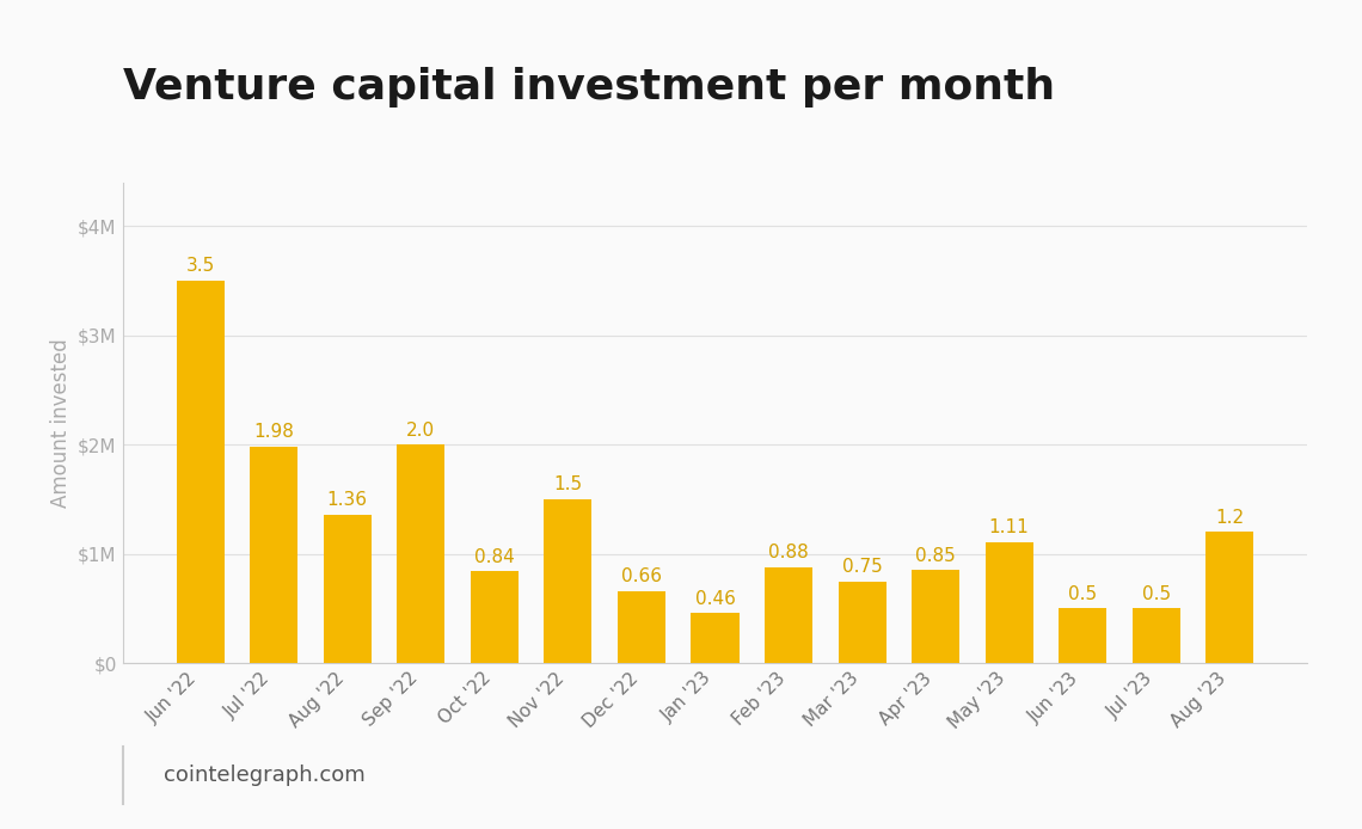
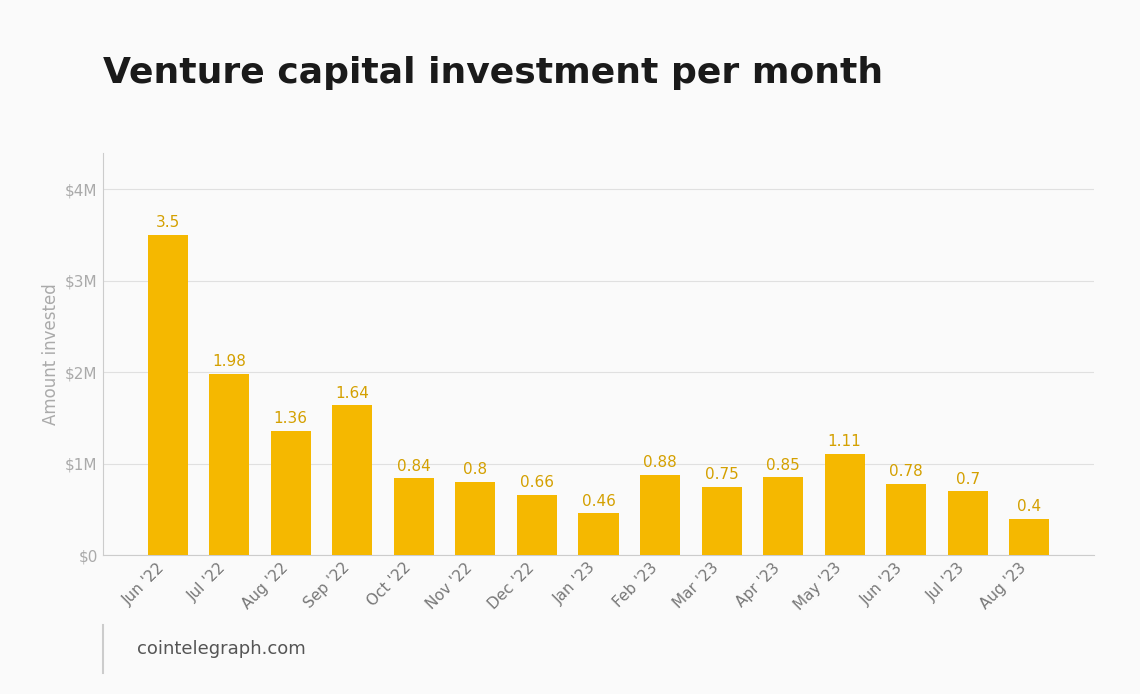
Sep '22: 2.0 -> 1.64
Nov '22: 1.5 -> 0.8
Jun '23: 0.5 -> 0.78
Jul '23: 0.5 -> 0.7
Aug '23: 1.2 -> 0.4
